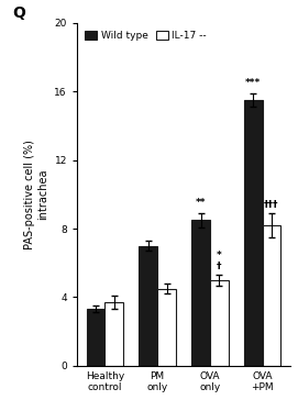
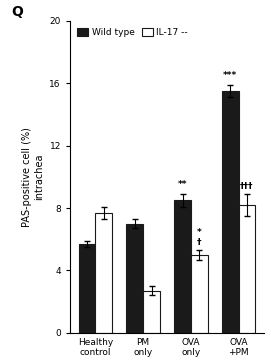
Wild type/Healthy control: 3.3 -> 5.7
IL-17 --/Healthy control: 3.7 -> 7.7
IL-17 --/PM only: 4.5 -> 2.7
